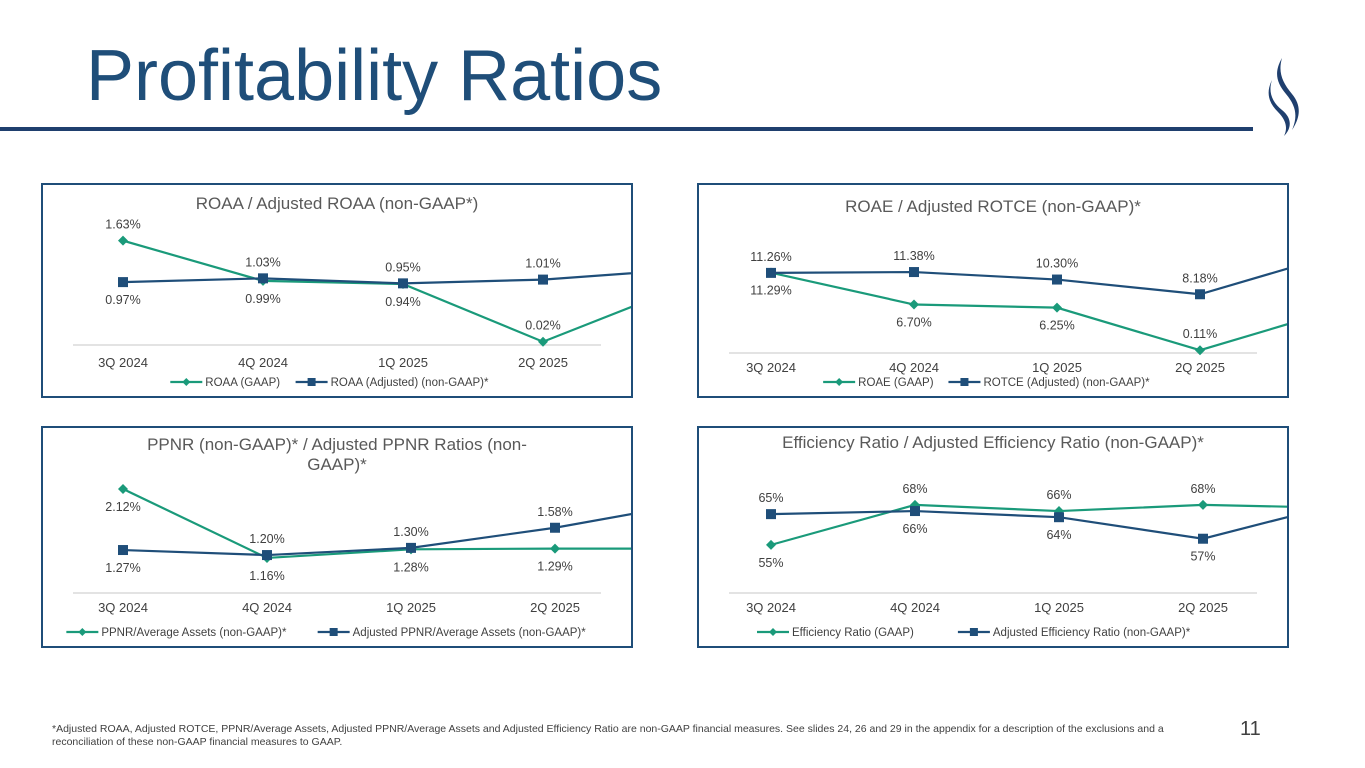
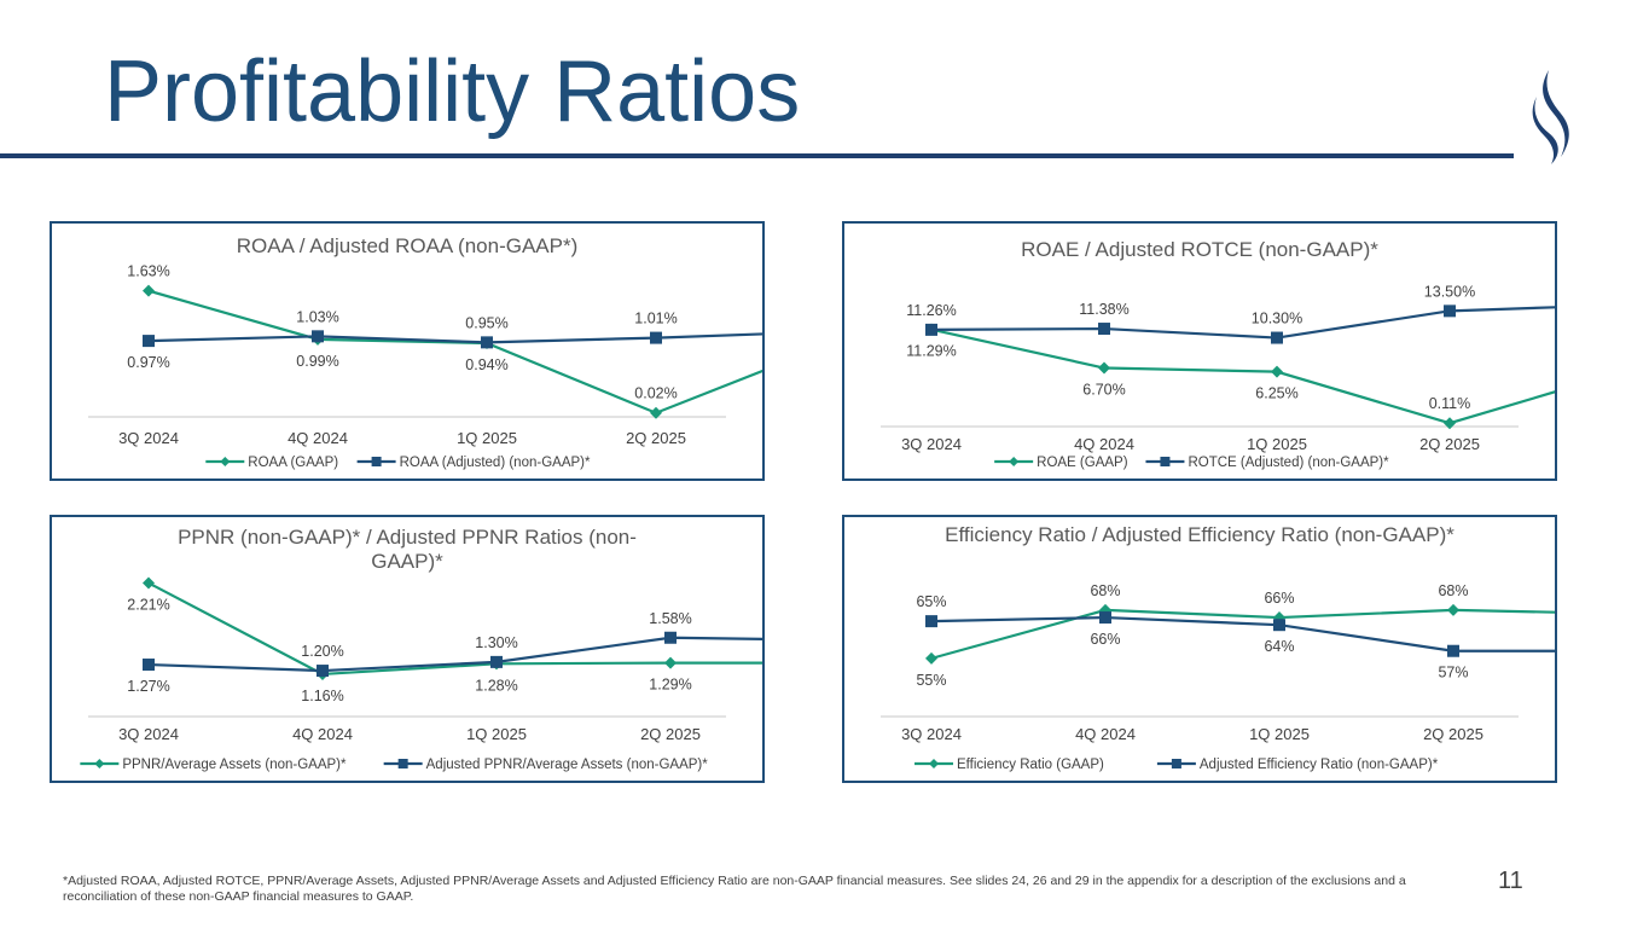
ROAA / Adjusted ROAA (non-GAAP*)/ROAA (Adjusted) (non-GAAP)*/3Q 2025: 1.17% -> 1.09%
ROAE / Adjusted ROTCE (non-GAAP)*/ROTCE (Adjusted) (non-GAAP)*/2Q 2025: 8.18% -> 13.50%
PPNR (non-GAAP)* / Adjusted PPNR Ratios (non-GAAP)*/PPNR/Average Assets (non-GAAP)*/3Q 2024: 2.12% -> 2.21%
PPNR (non-GAAP)* / Adjusted PPNR Ratios (non-GAAP)*/Adjusted PPNR/Average Assets (non-GAAP)*/3Q 2025: 1.94% -> 1.55%
Efficiency Ratio / Adjusted Efficiency Ratio (non-GAAP)*/Adjusted Efficiency Ratio (non-GAAP)*/3Q 2025: 69% -> 57%
